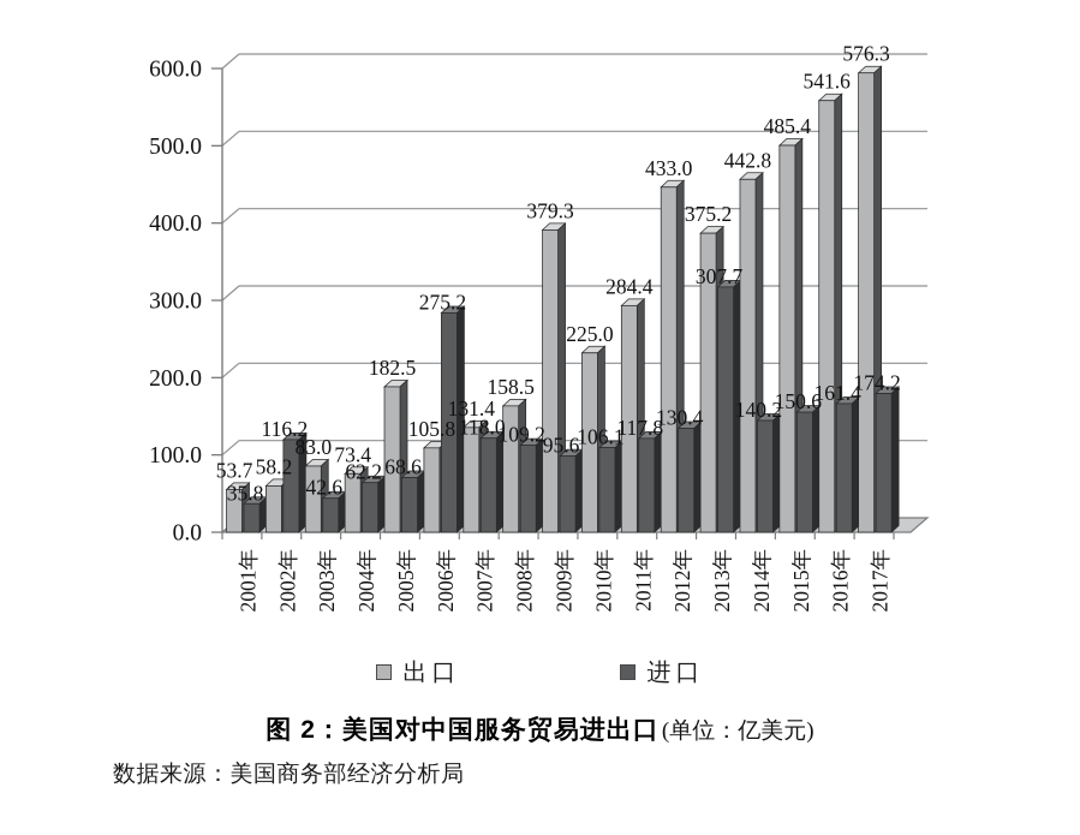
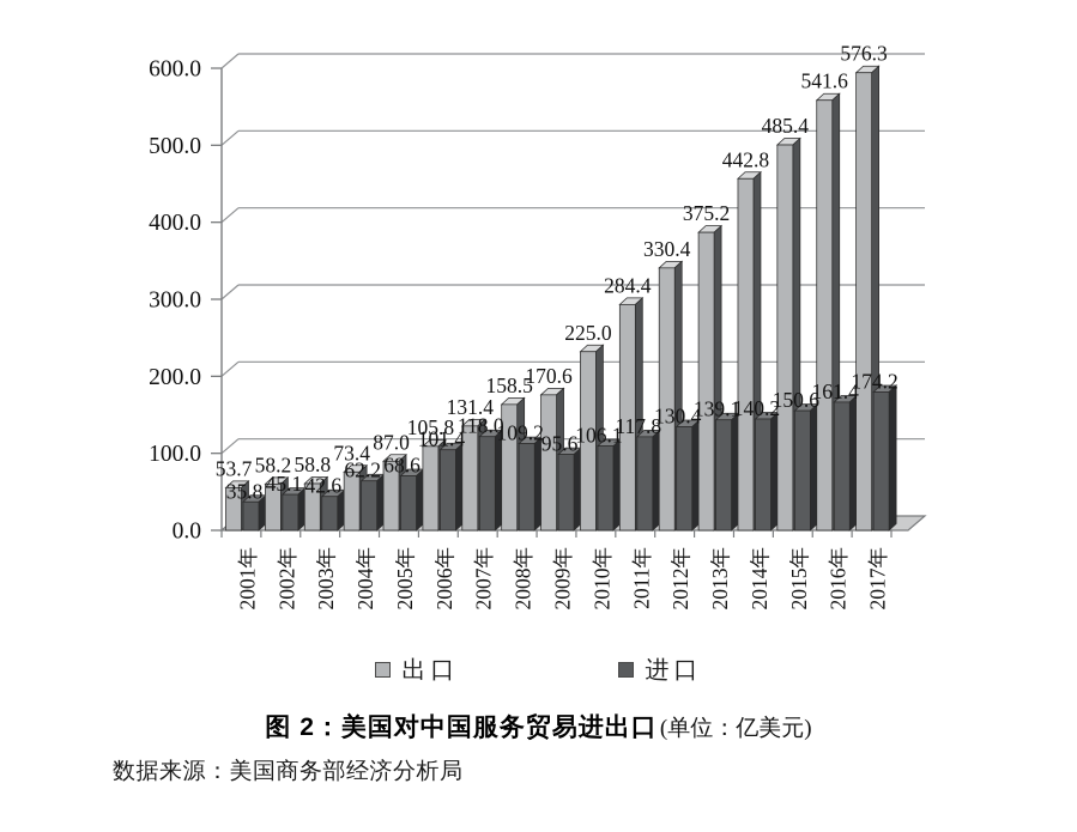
进口/2002年: 116.2 -> 45.1
出口/2003年: 83.0 -> 58.8
出口/2005年: 182.5 -> 87.0
进口/2006年: 275.2 -> 101.4
出口/2009年: 379.3 -> 170.6
出口/2012年: 433.0 -> 330.4
进口/2013年: 307.7 -> 139.1
